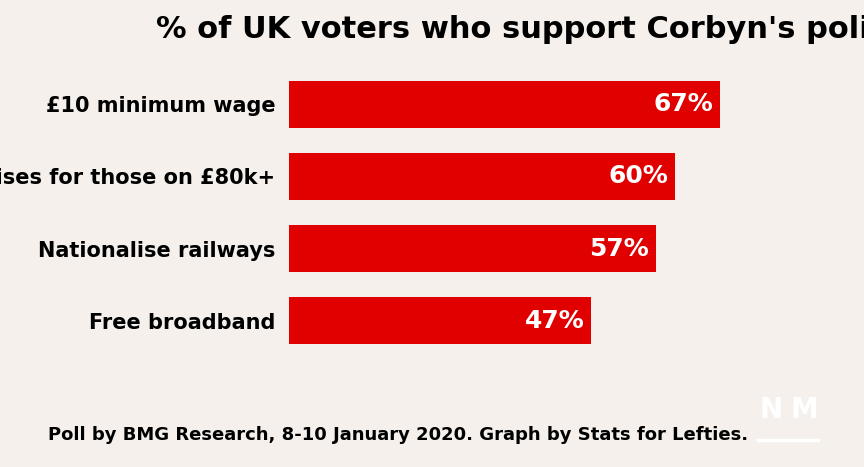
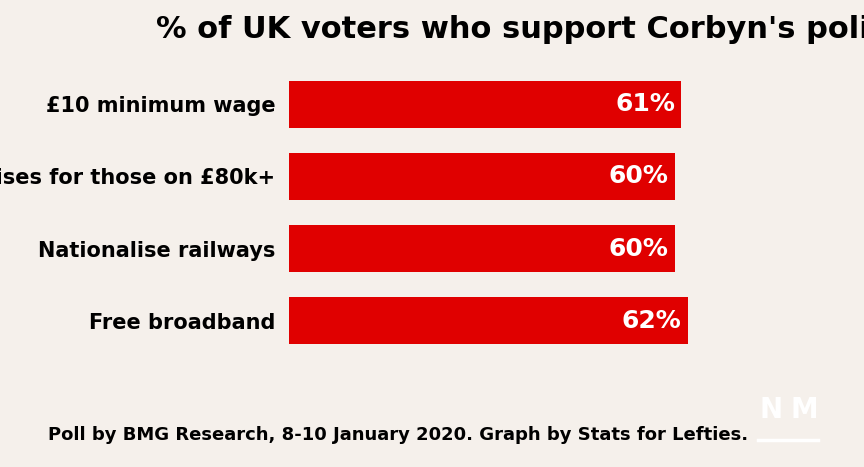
£10 minimum wage: 67% -> 61%
Nationalise railways: 57% -> 60%
Free broadband: 47% -> 62%
